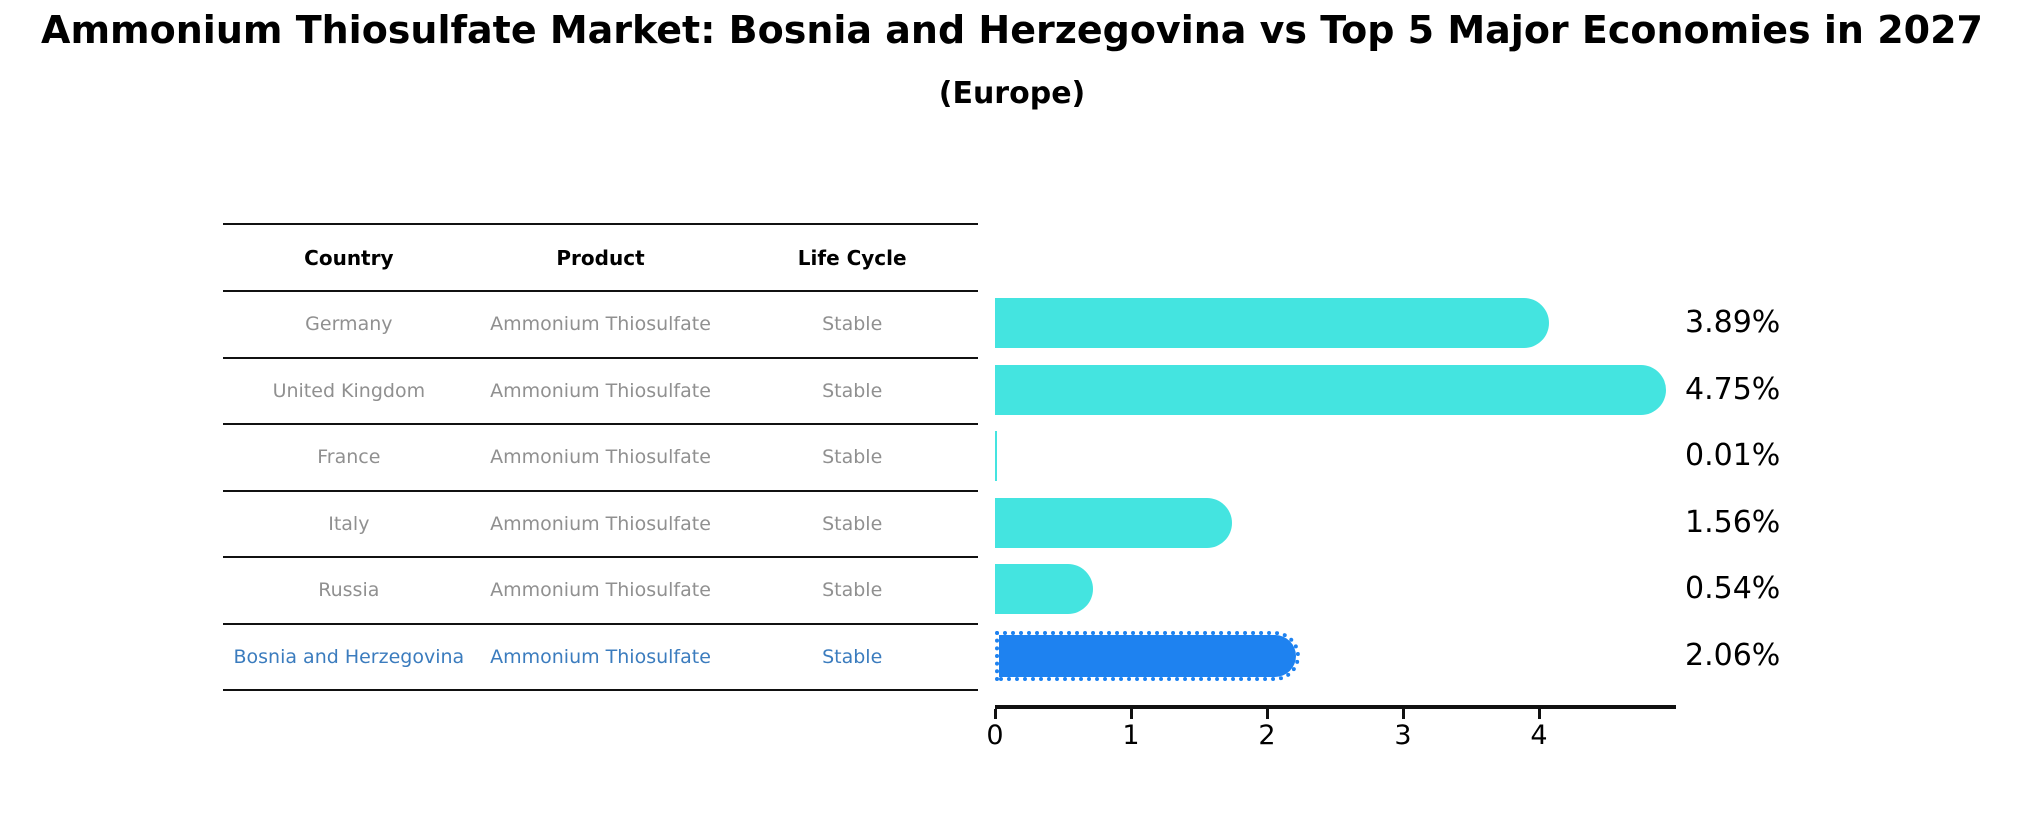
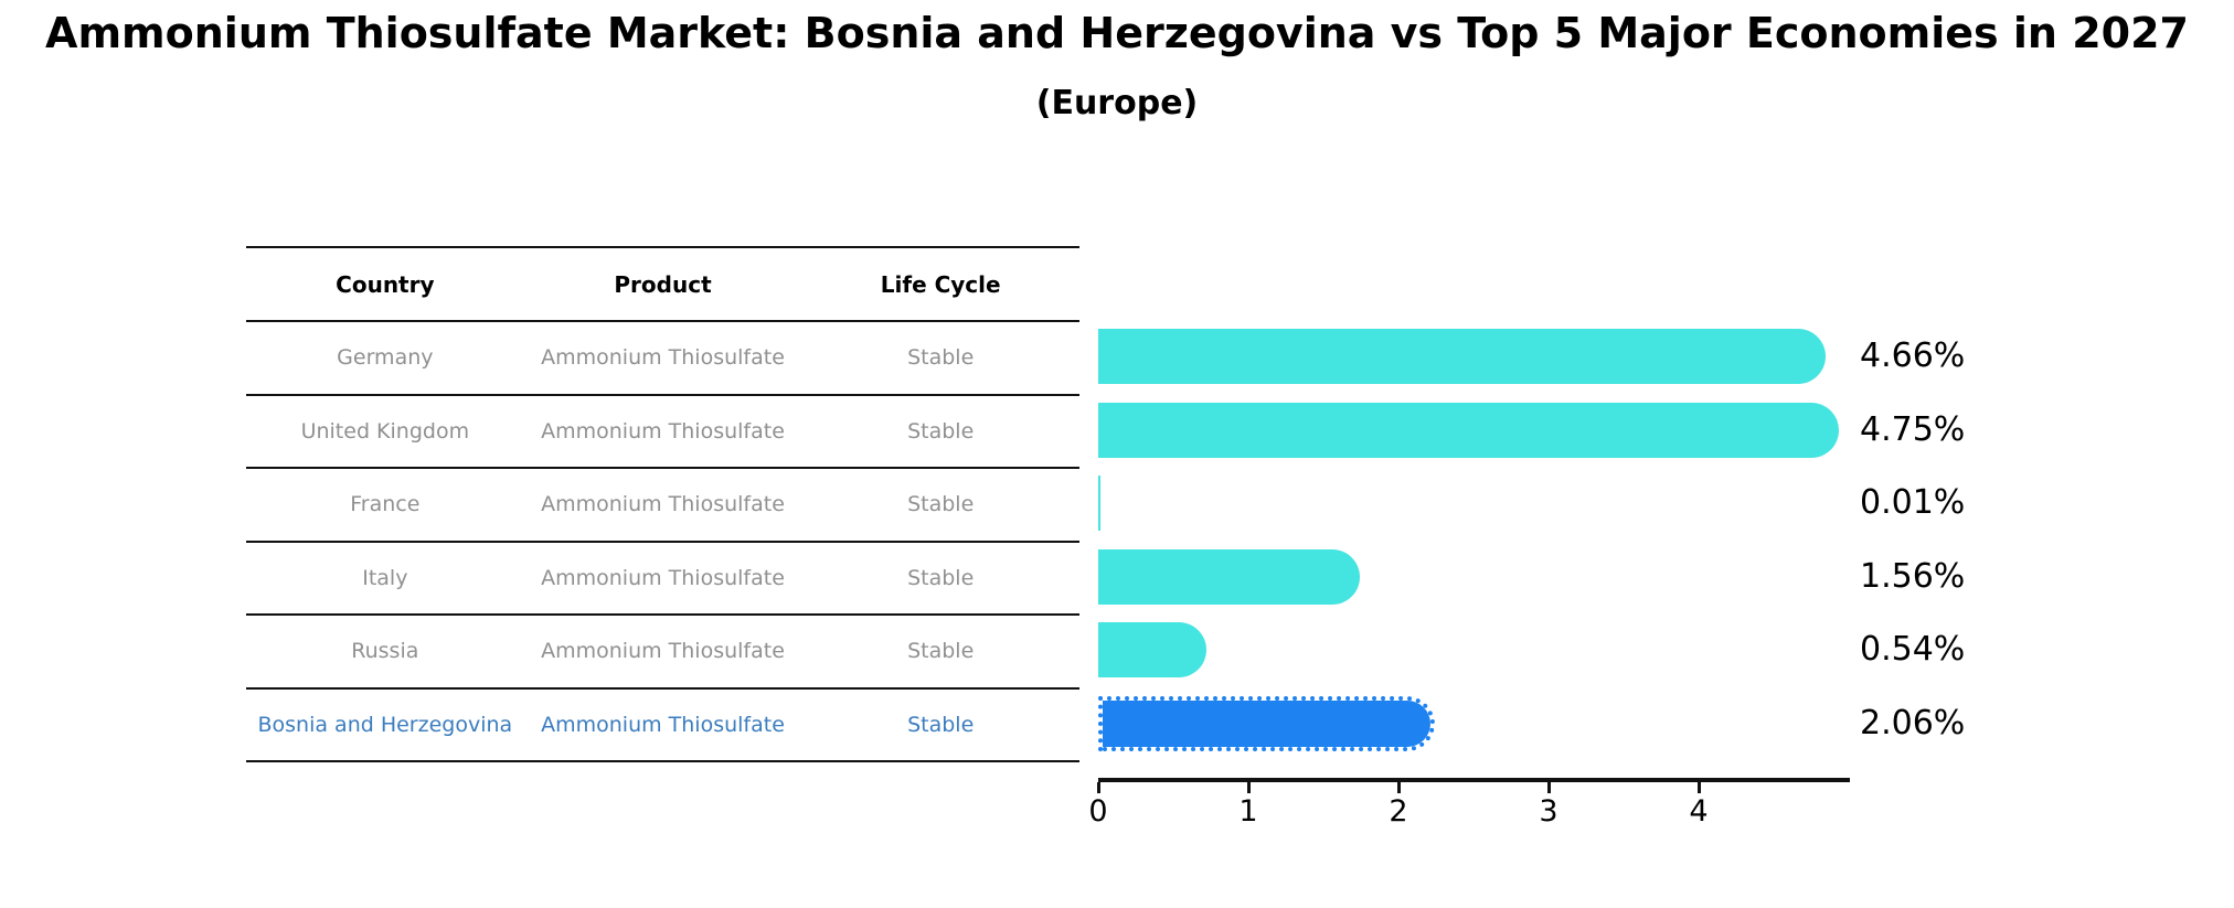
Germany: 3.89% -> 4.66%
